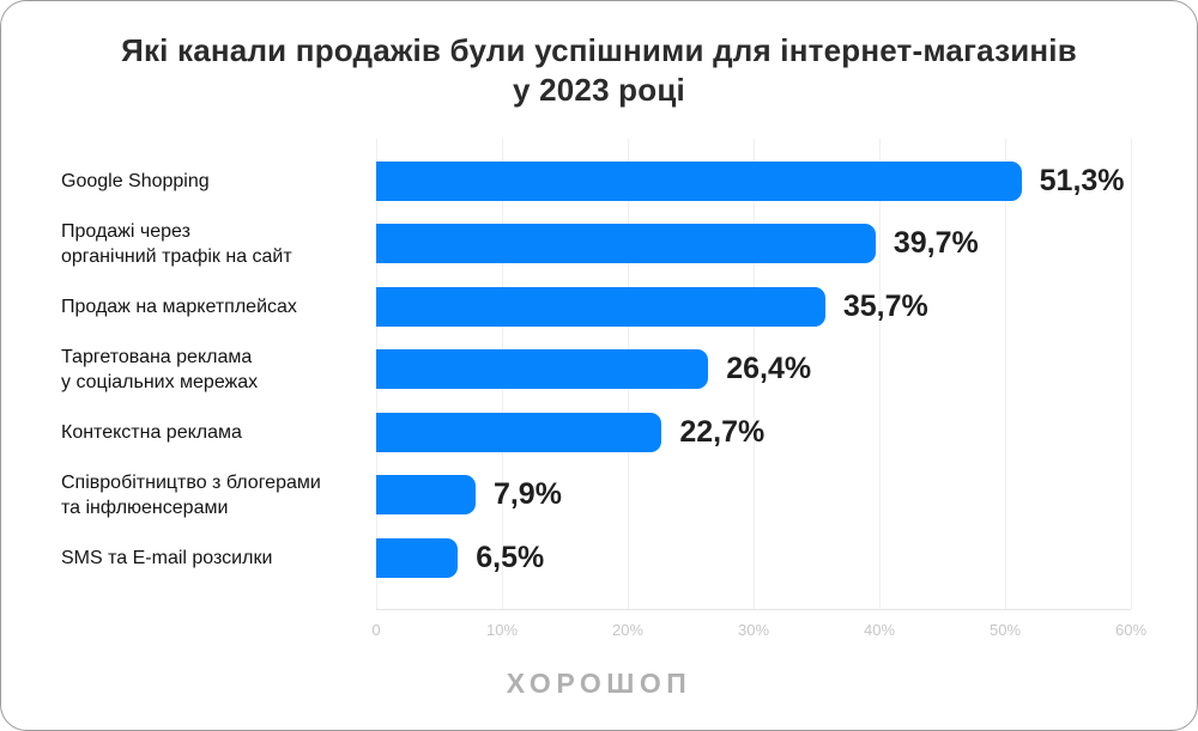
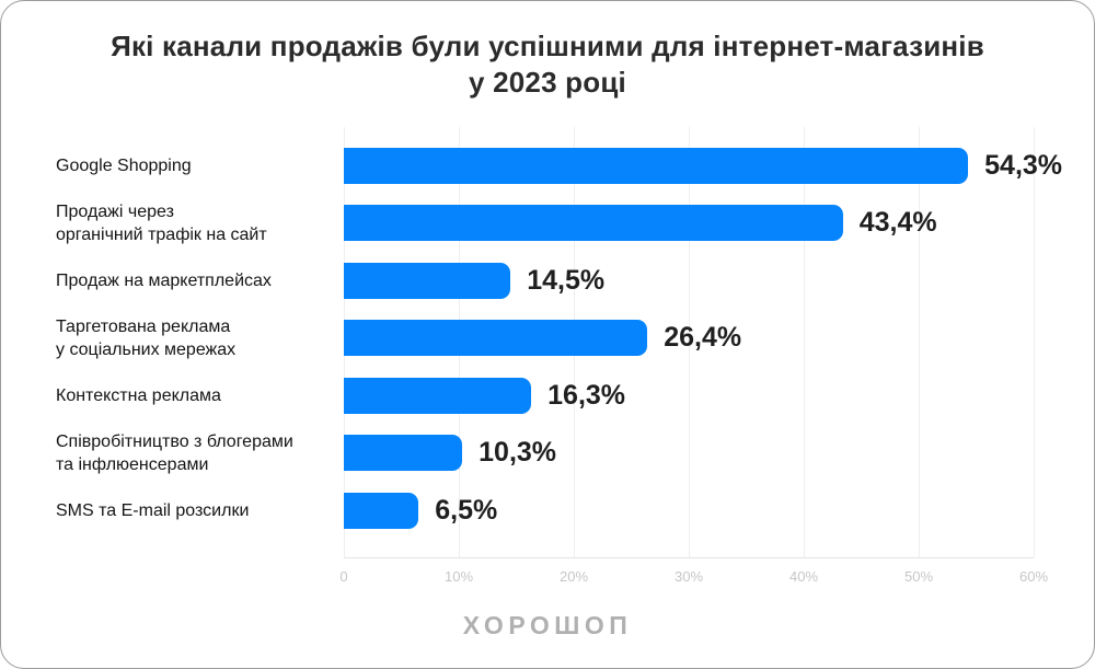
Google Shopping: 51,3% -> 54,3%
Продажі через органічний трафік на сайт: 39,7% -> 43,4%
Продаж на маркетплейсах: 35,7% -> 14,5%
Контекстна реклама: 22,7% -> 16,3%
Співробітництво з блогерами та інфлюенсерами: 7,9% -> 10,3%
